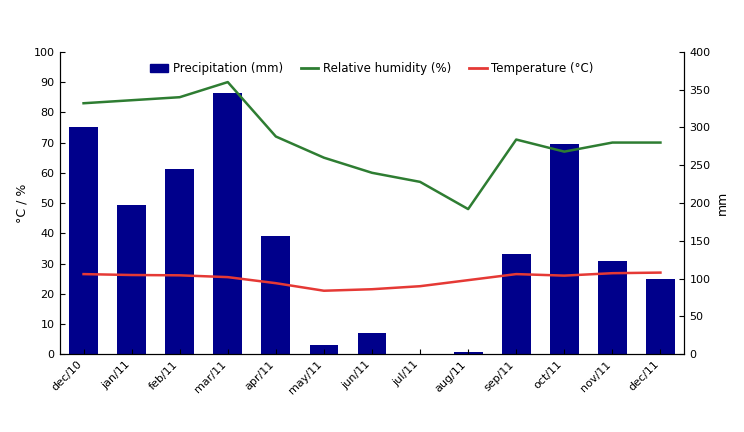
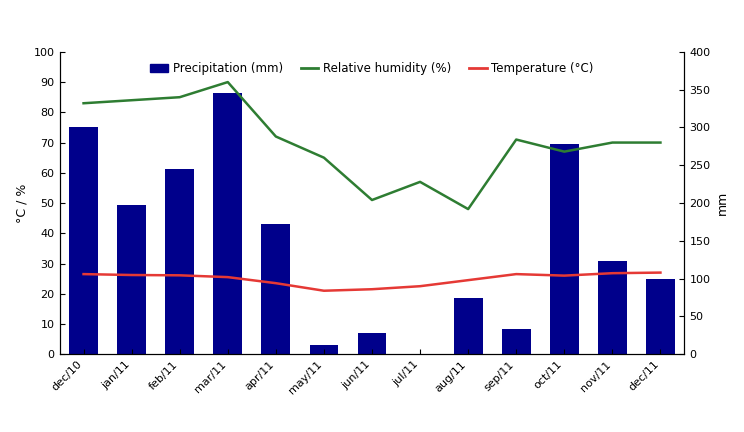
Precipitation (mm)/apr/11: 157 -> 172
Relative humidity (%)/jun/11: 60 -> 51
Precipitation (mm)/aug/11: 3 -> 74
Precipitation (mm)/sep/11: 133 -> 34
